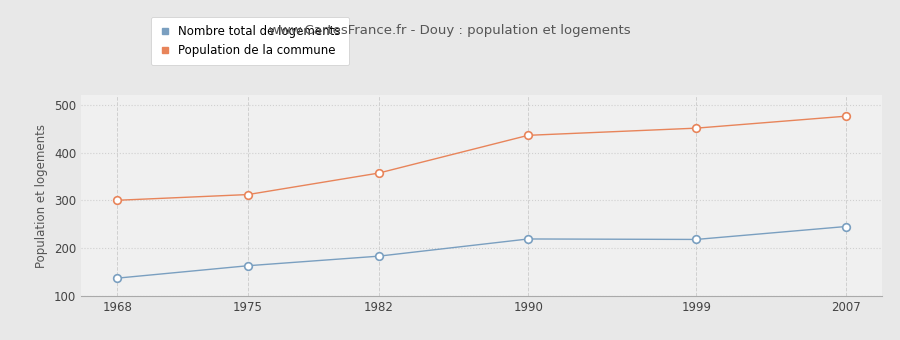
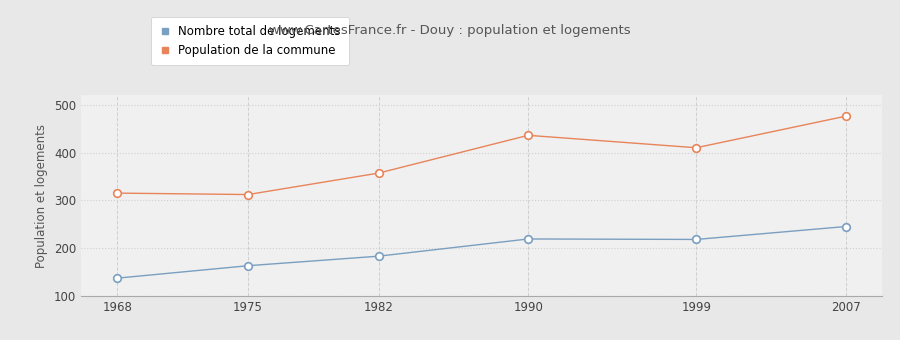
Population de la commune/1968: 300 -> 315
Population de la commune/1999: 451 -> 410
